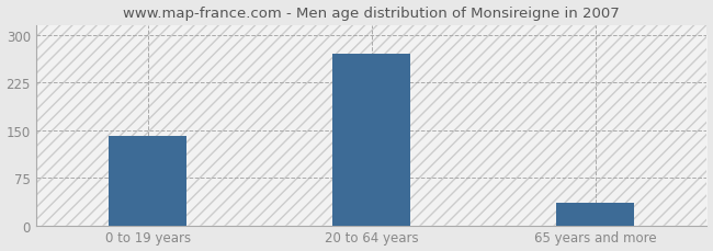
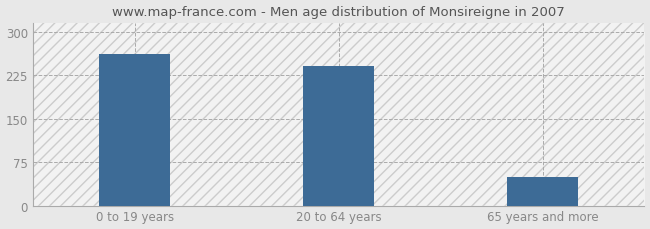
0 to 19 years: 140 -> 262
20 to 64 years: 270 -> 240
65 years and more: 35 -> 50
